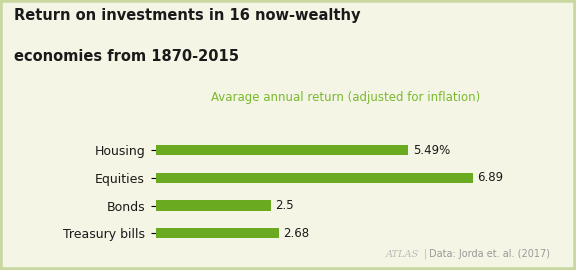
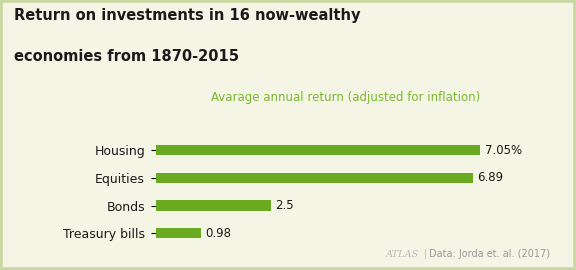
Housing: 5.49% -> 7.05%
Treasury bills: 2.68 -> 0.98
